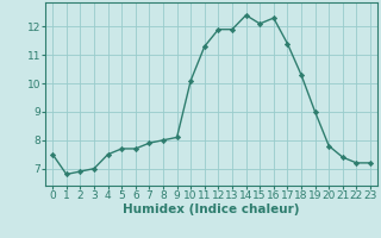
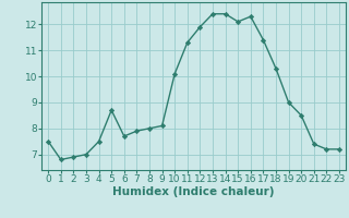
5: 7.7 -> 8.7
13: 11.9 -> 12.4
20: 7.8 -> 8.5
